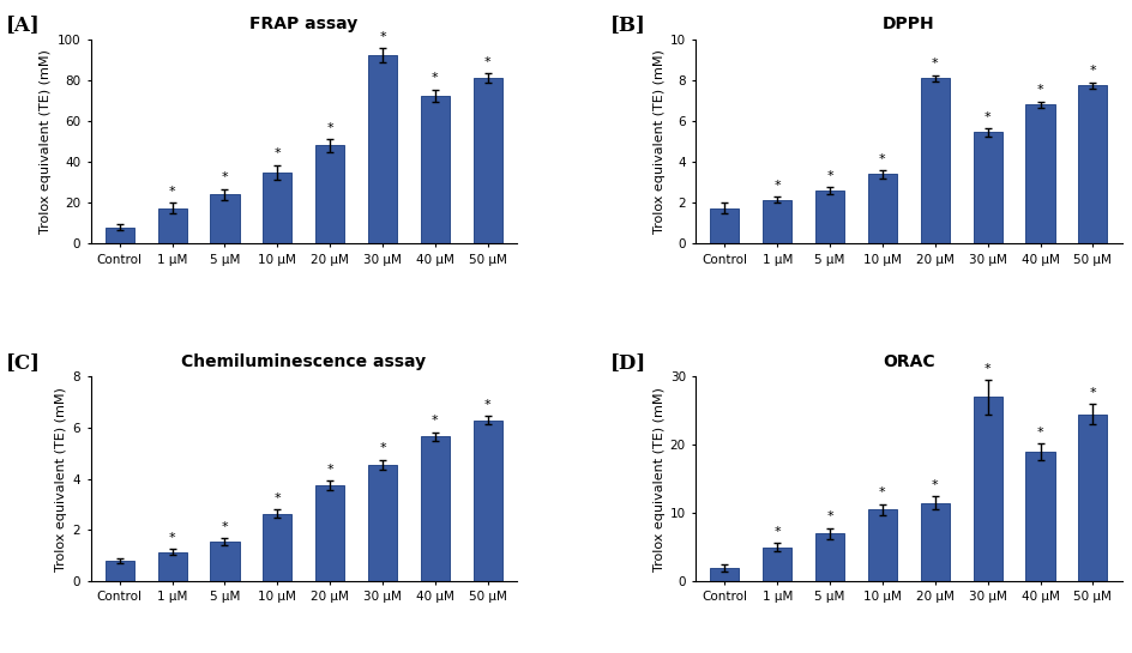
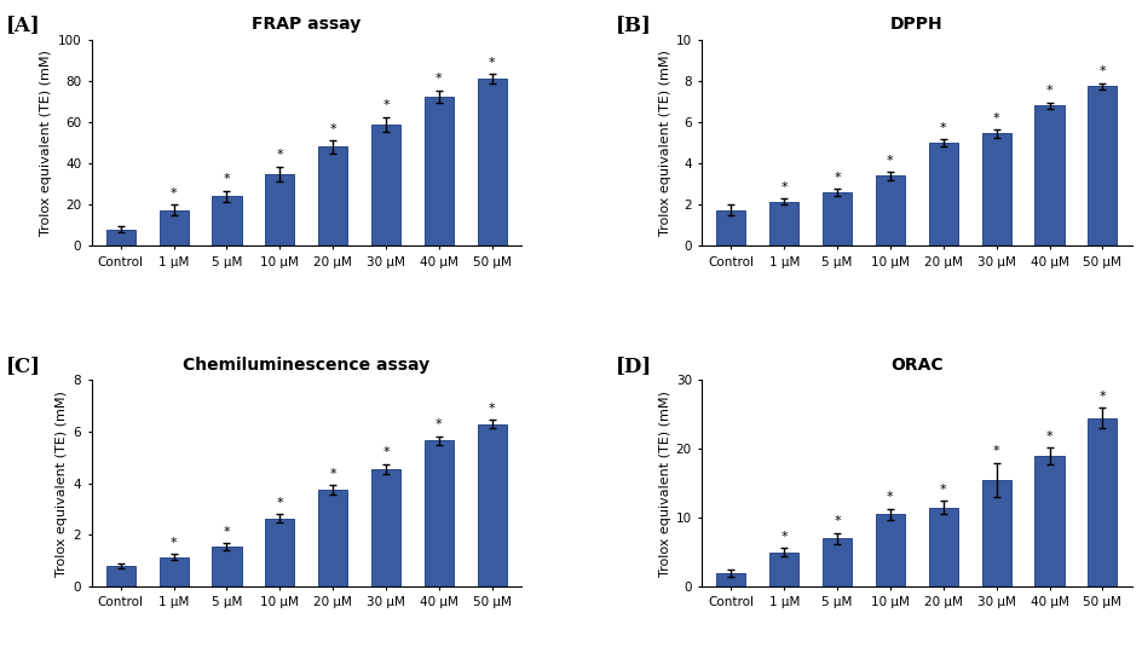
FRAP assay/30 μM: 92 -> 59
DPPH/20 μM: 8.1 -> 5.0
ORAC/30 μM: 27.0 -> 15.5
